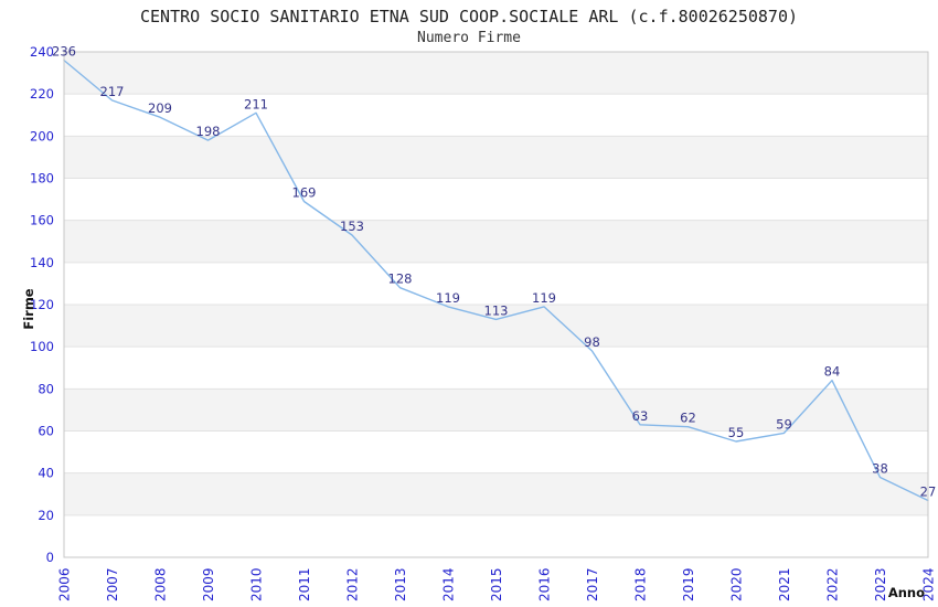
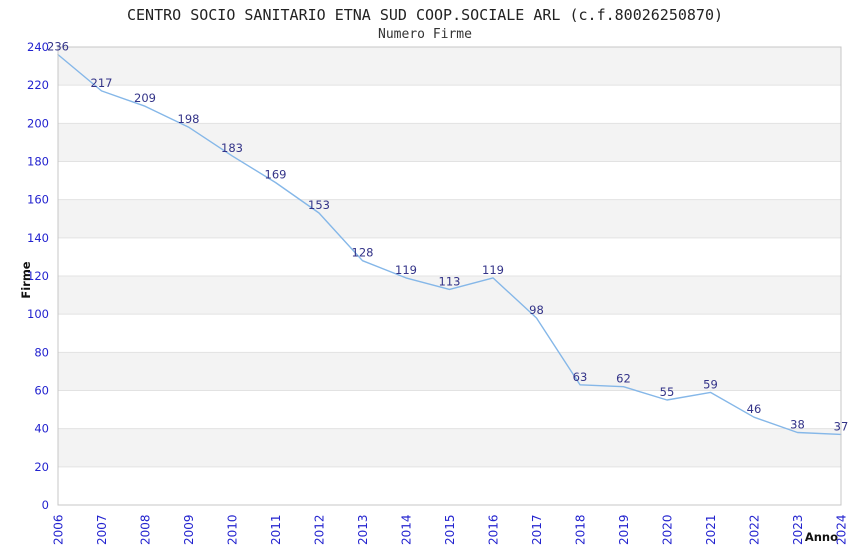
2010: 211 -> 183
2022: 84 -> 46
2024: 27 -> 37
